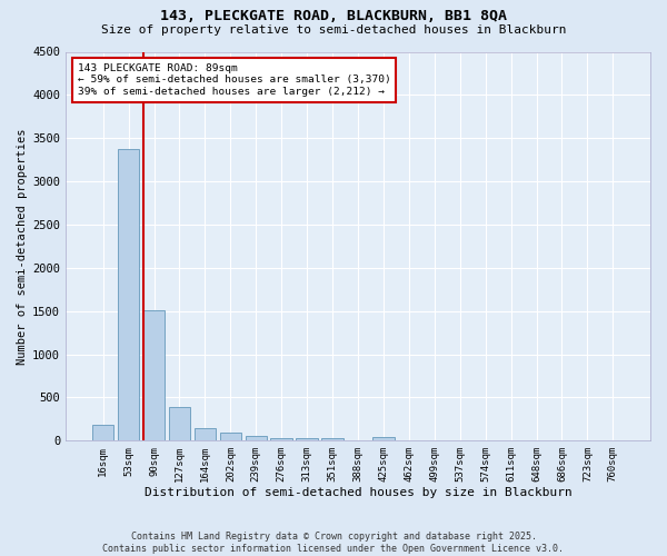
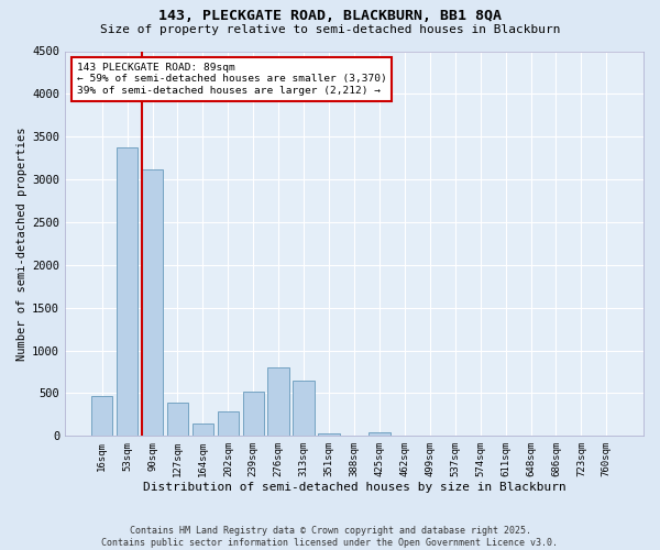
16sqm: 180 -> 460
90sqm: 1510 -> 3120
202sqm: 90 -> 280
239sqm: 60 -> 520
276sqm: 40 -> 800
313sqm: 20 -> 640
